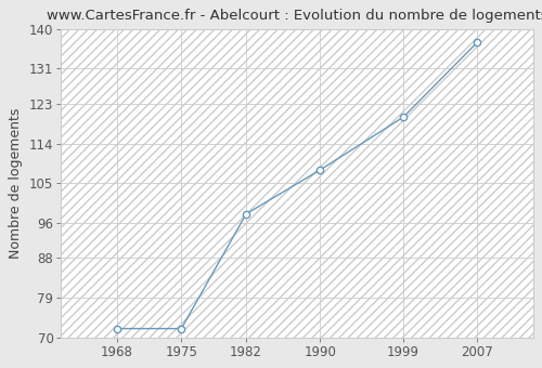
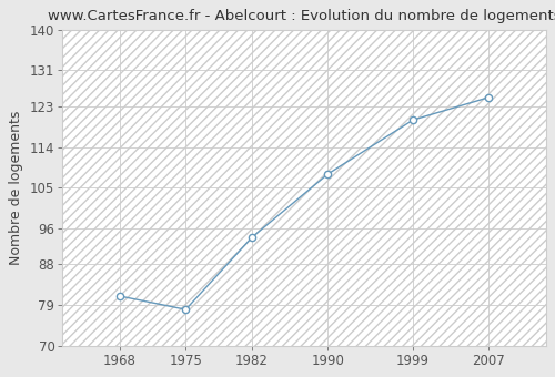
1968: 72 -> 81
1975: 72 -> 78
1982: 98 -> 94
2007: 137 -> 125
